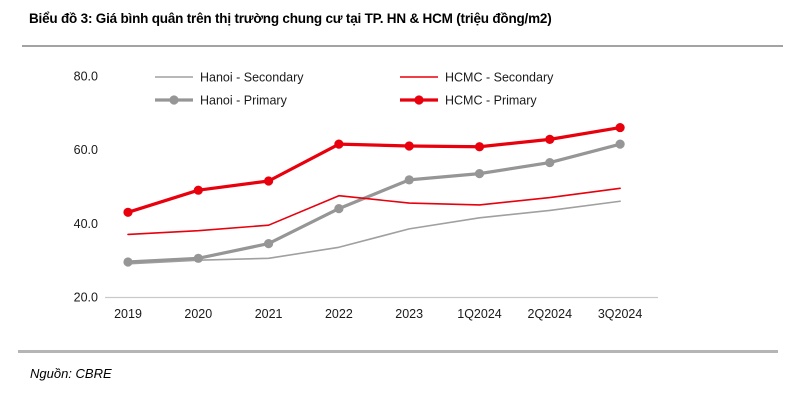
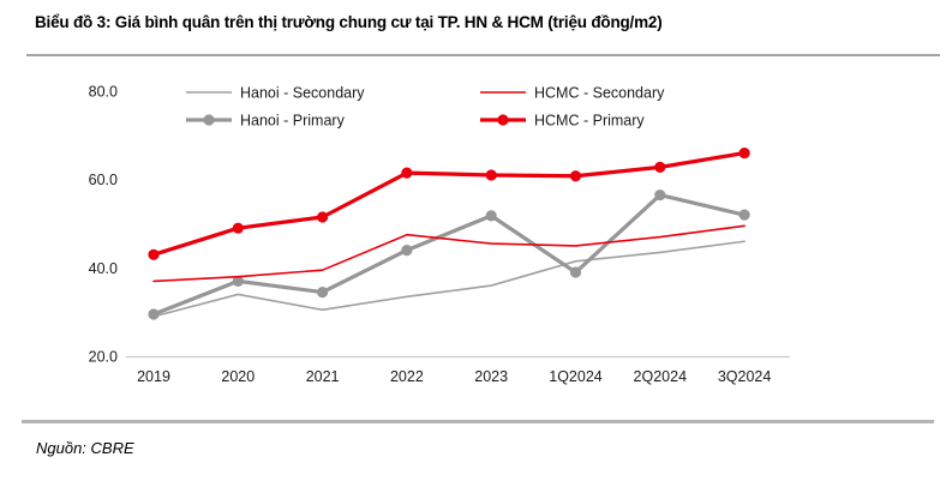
Hanoi - Secondary/2020: 30 -> 34
Hanoi - Primary/2020: 30 -> 37
Hanoi - Secondary/2023: 38 -> 36
Hanoi - Primary/1Q2024: 54 -> 39
Hanoi - Primary/3Q2024: 62 -> 52
